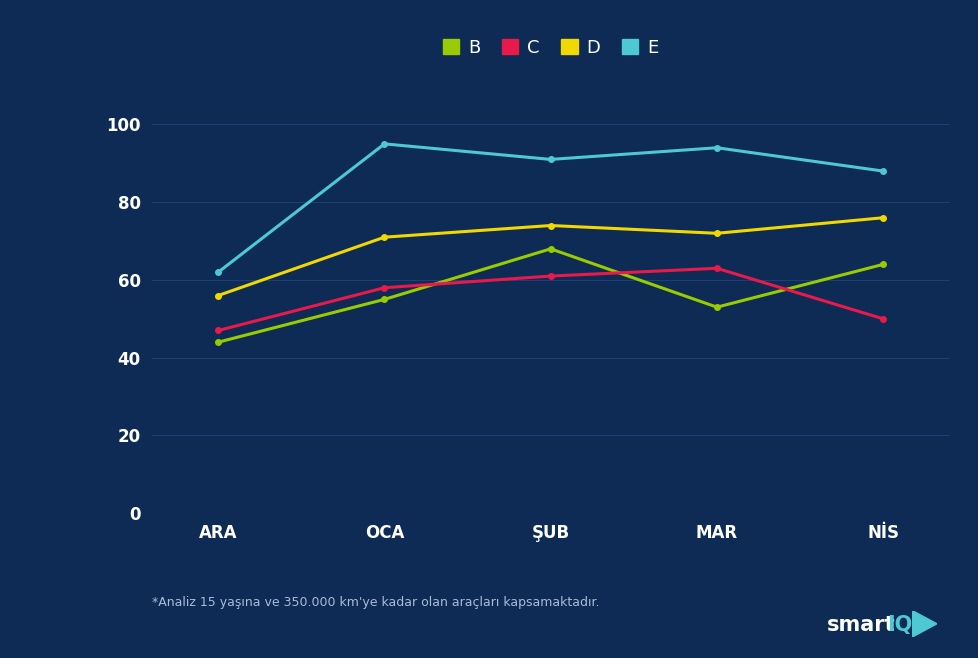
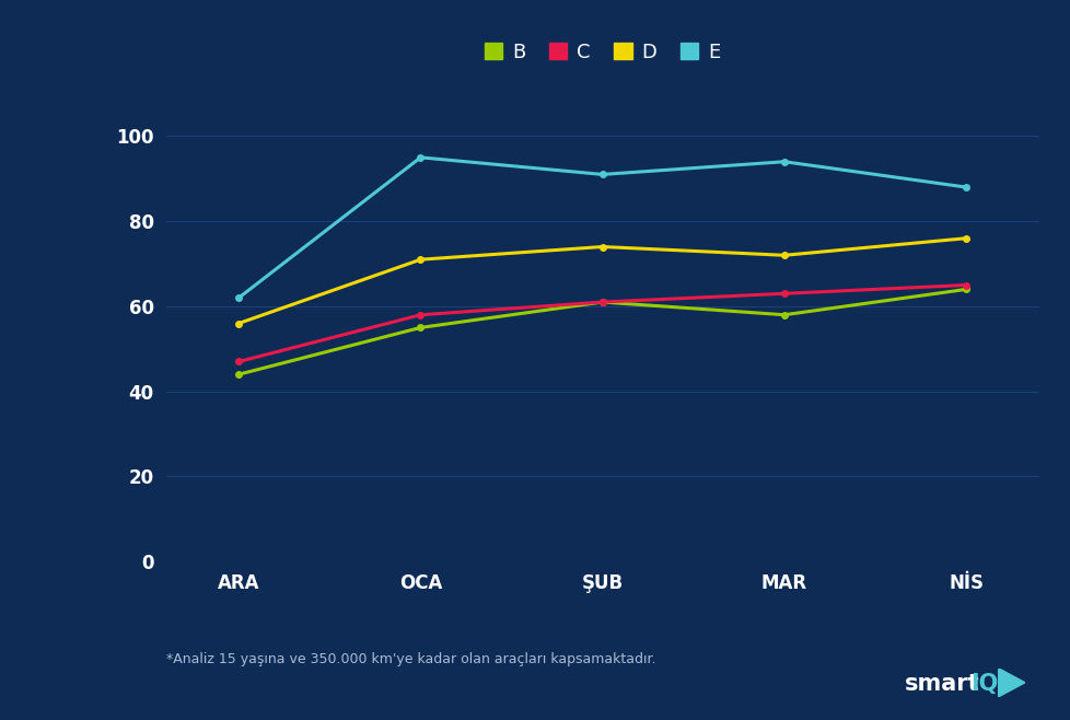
B/ŞUB: 68 -> 61
B/MAR: 53 -> 58
C/NİS: 50 -> 65
